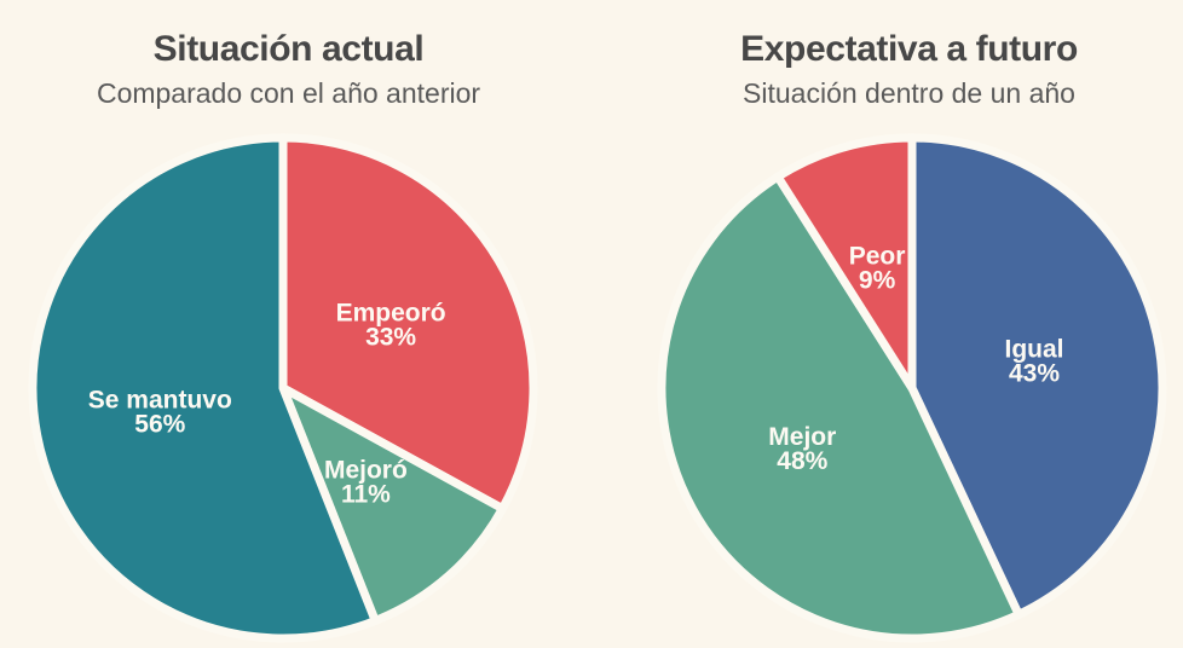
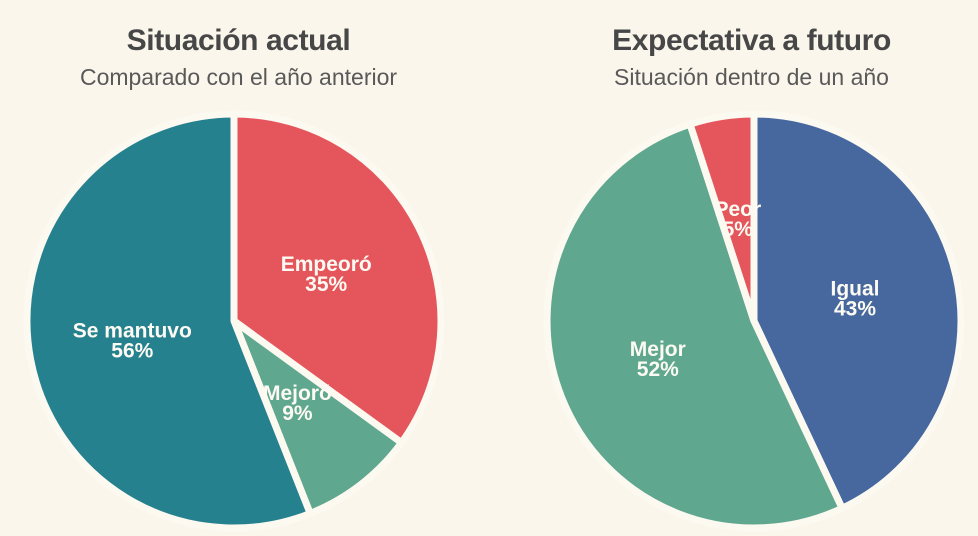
Situación actual/Empeoró: 33% -> 35%
Situación actual/Mejoró: 11% -> 9%
Expectativa a futuro/Mejor: 48% -> 52%
Expectativa a futuro/Peor: 9% -> 5%
